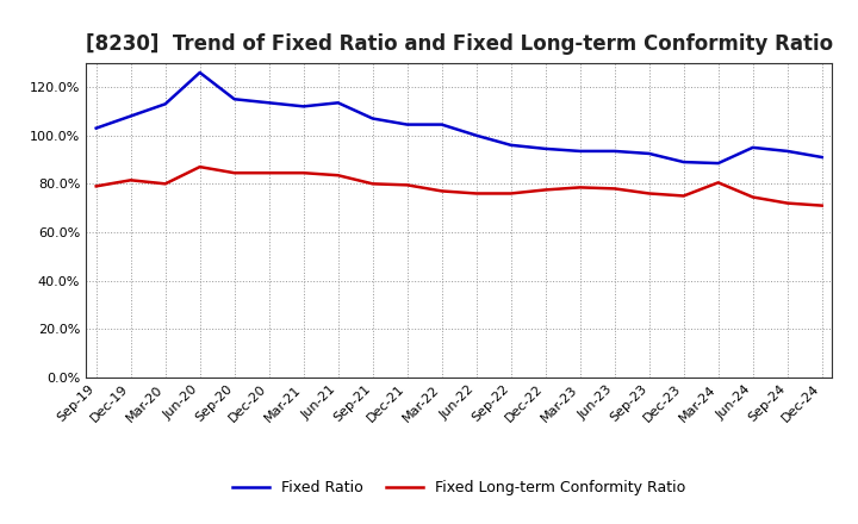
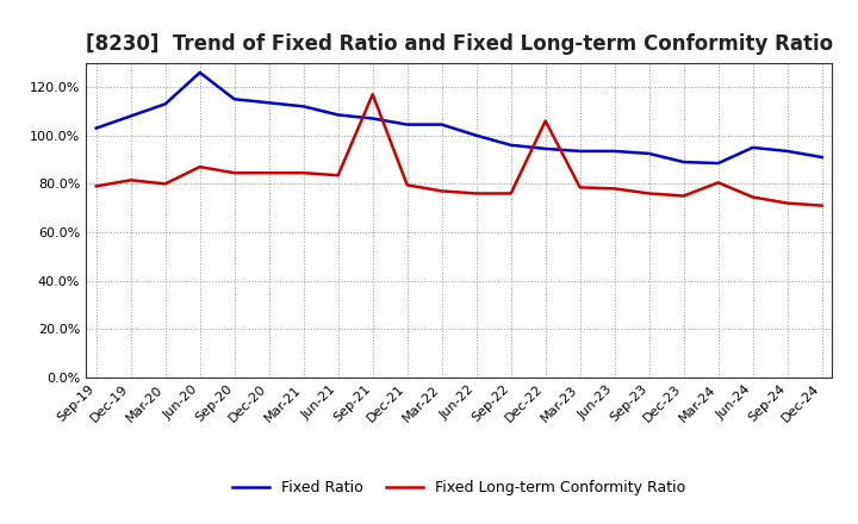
Fixed Ratio/Jun-21: 113.5% -> 108.5%
Fixed Long-term Conformity Ratio/Sep-21: 80.0% -> 117.0%
Fixed Long-term Conformity Ratio/Dec-22: 77.5% -> 106.0%
